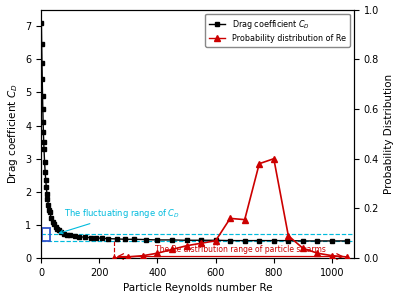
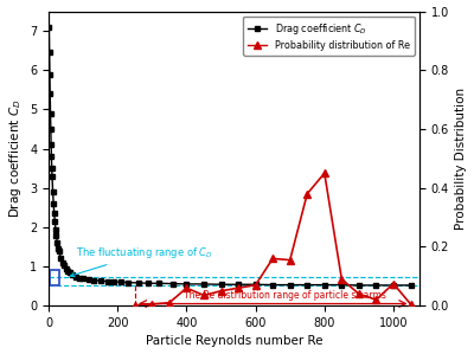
Probability distribution of Re/400: 0.020 -> 0.060
Probability distribution of Re/800: 0.400 -> 0.450
Probability distribution of Re/1000: 0.010 -> 0.075
